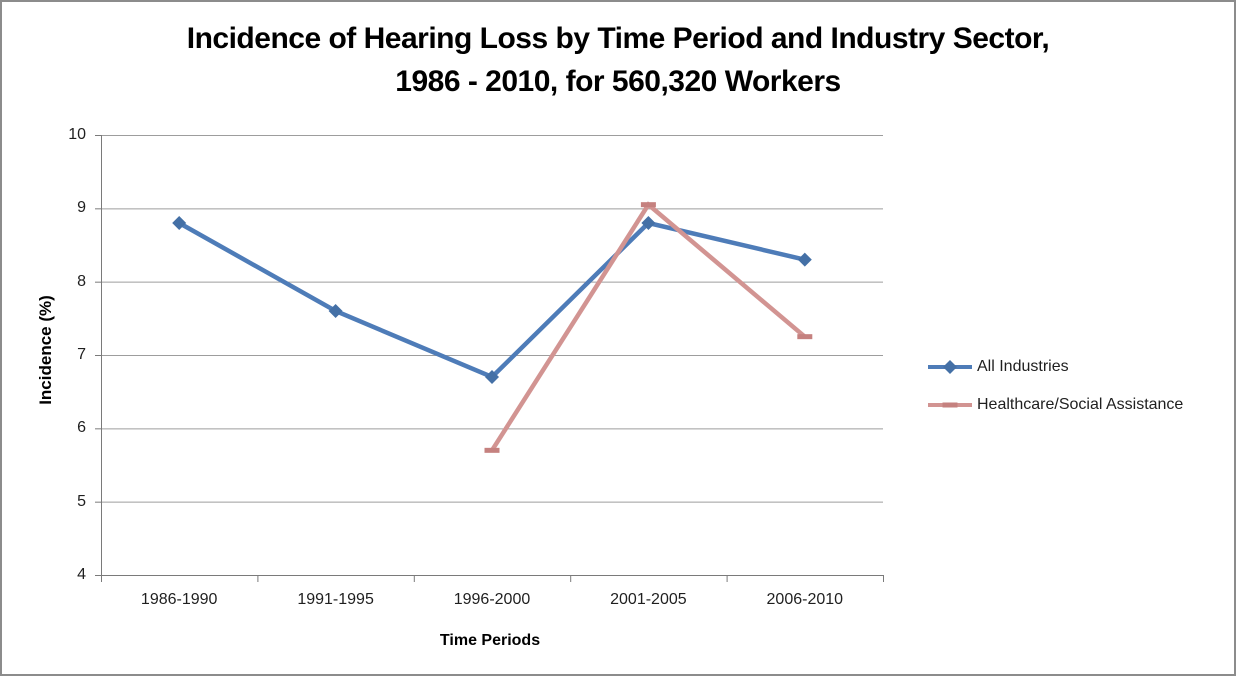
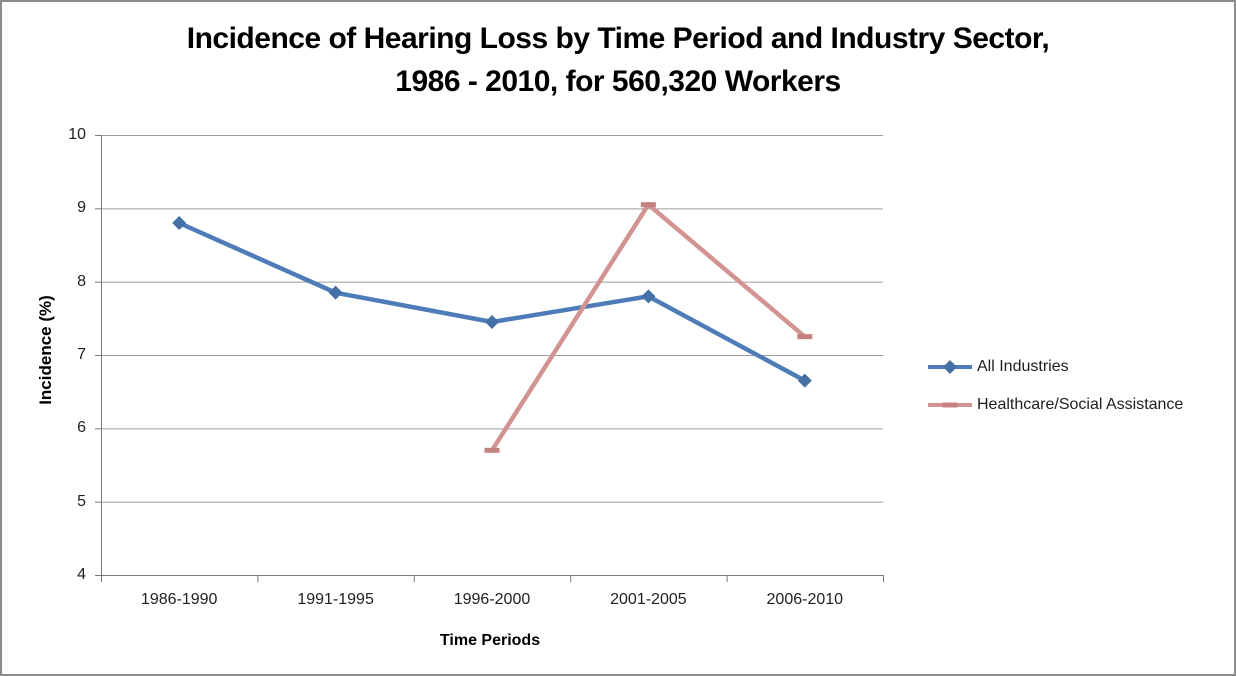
All Industries/1991-1995: 7.6 -> 7.8
All Industries/1996-2000: 6.7 -> 7.5
All Industries/2001-2005: 8.8 -> 7.8
All Industries/2006-2010: 8.3 -> 6.7
